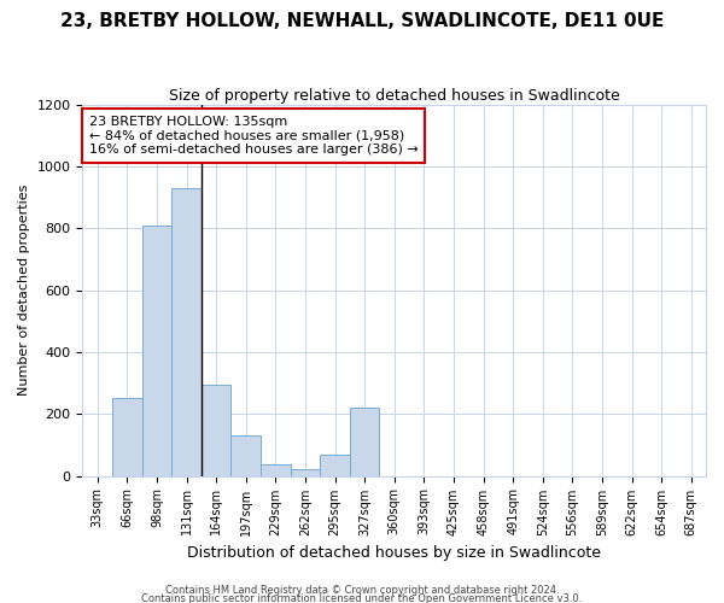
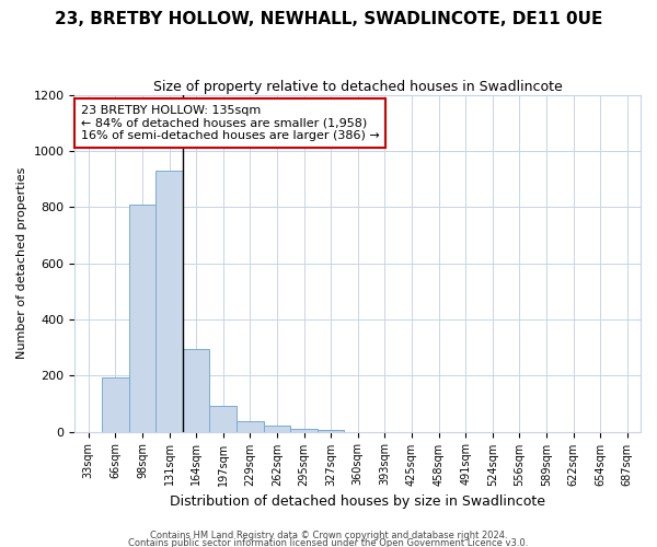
66sqm: 250 -> 195
197sqm: 130 -> 90
295sqm: 70 -> 10
327sqm: 220 -> 7
